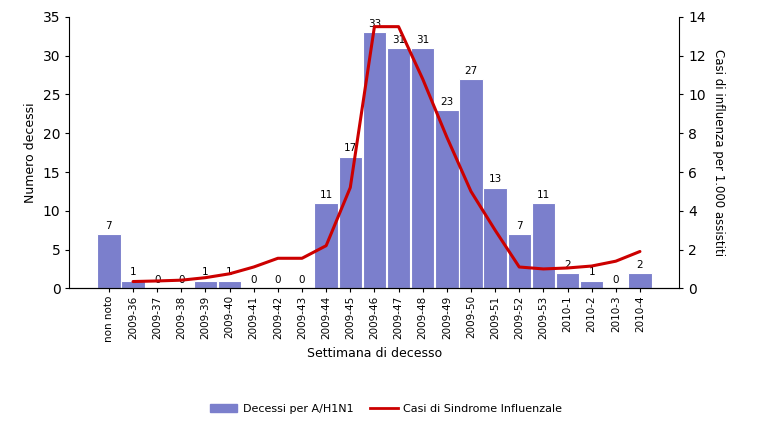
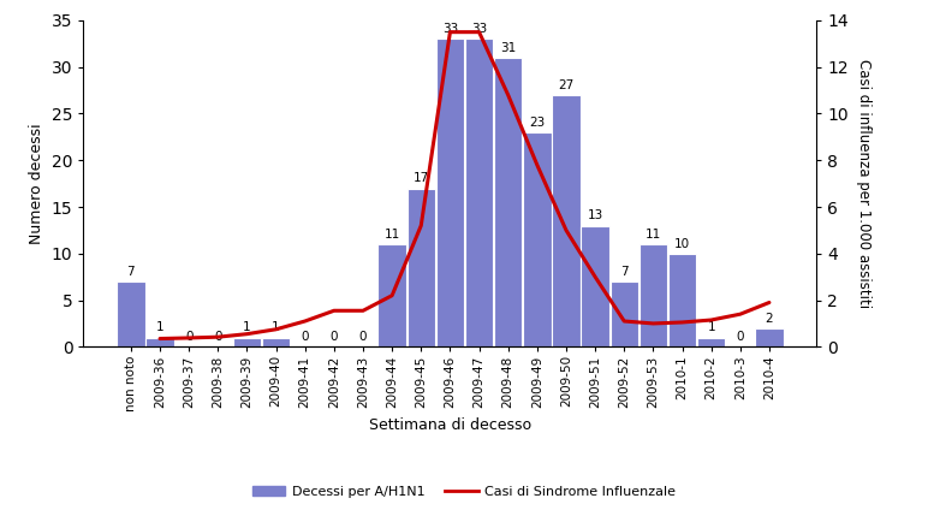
Decessi per A/H1N1/2009-47: 31 -> 33
Decessi per A/H1N1/2010-1: 2 -> 10
